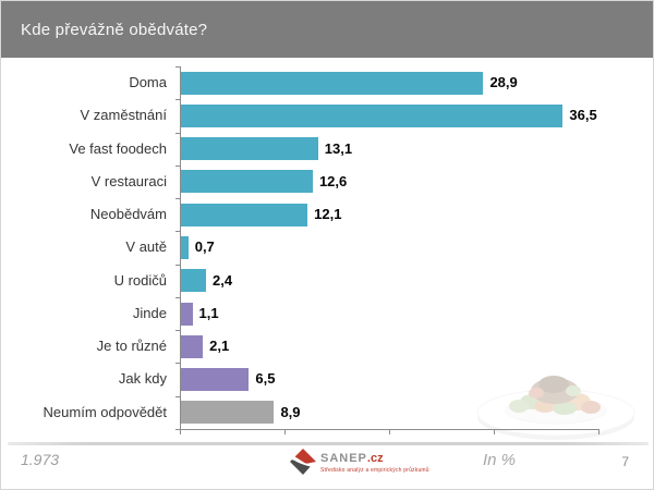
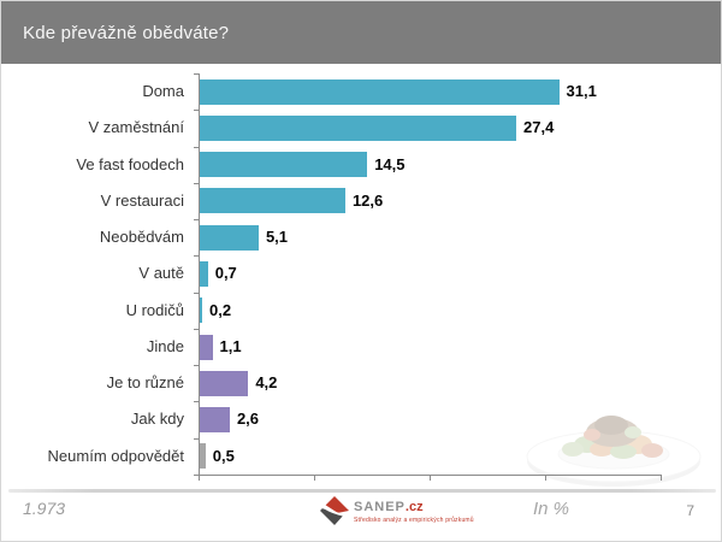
Doma: 28,9 -> 31,1
V zaměstnání: 36,5 -> 27,4
Ve fast foodech: 13,1 -> 14,5
Neobědvám: 12,1 -> 5,1
U rodičů: 2,4 -> 0,2
Je to různé: 2,1 -> 4,2
Jak kdy: 6,5 -> 2,6
Neumím odpovědět: 8,9 -> 0,5
